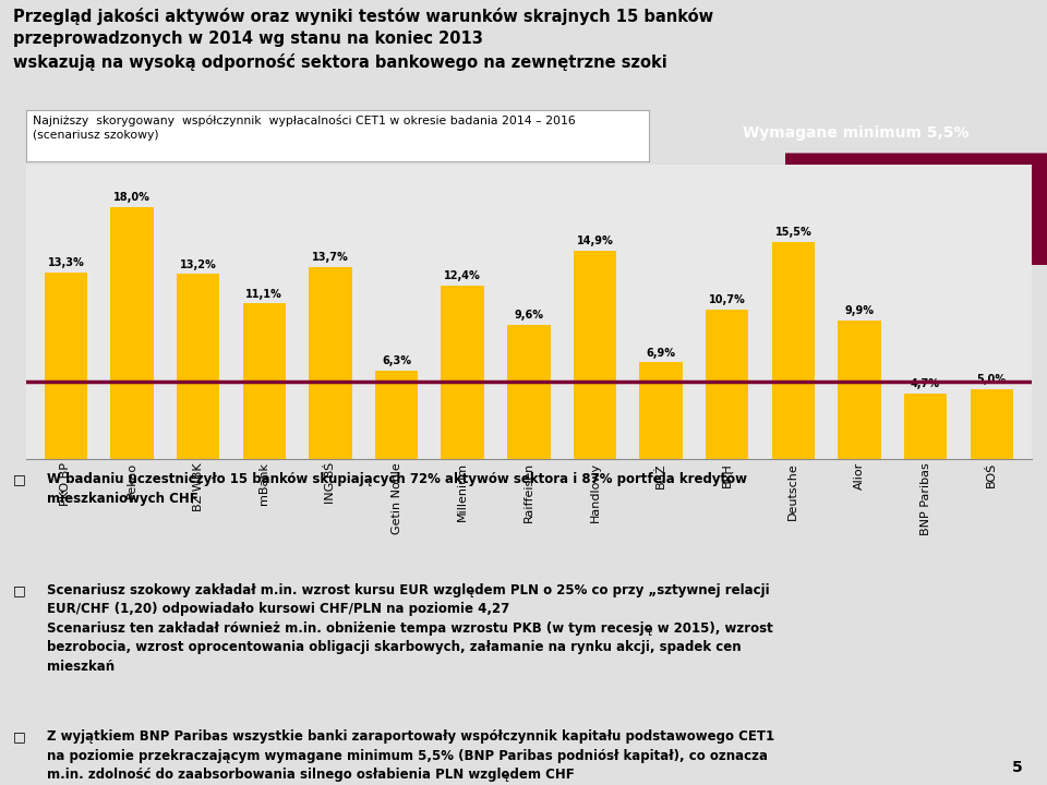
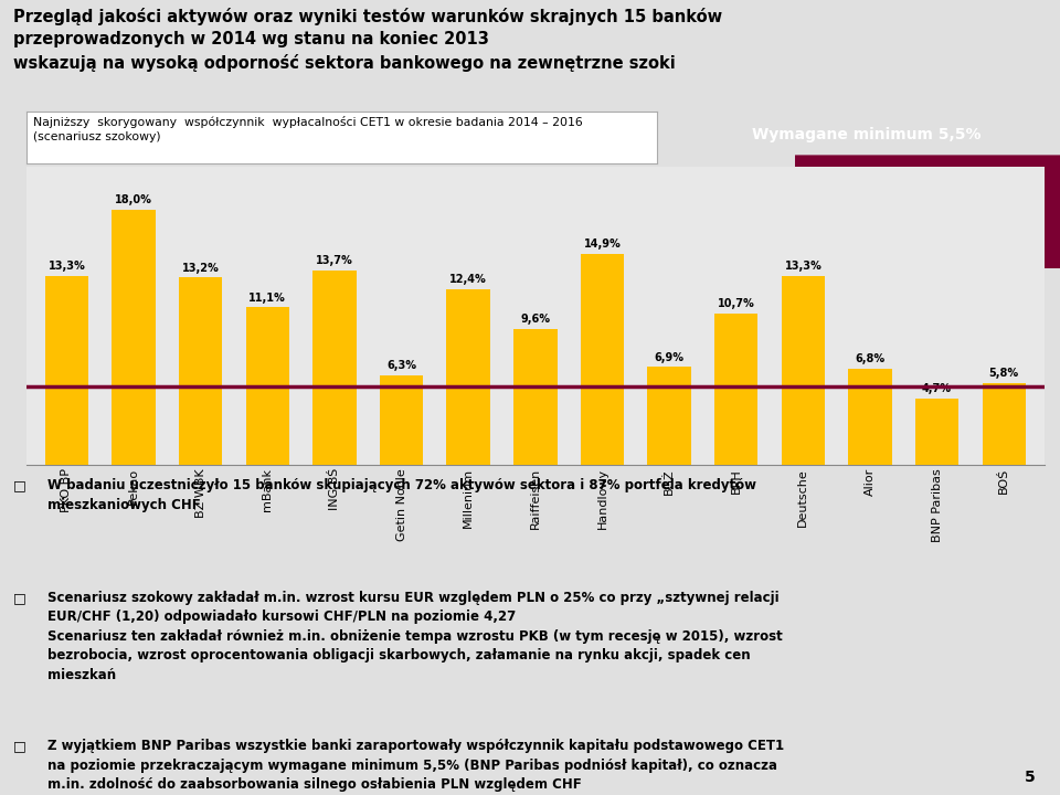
Deutsche: 15,5% -> 13,3%
Alior: 9,9% -> 6,8%
BOŚ: 5,0% -> 5,8%
